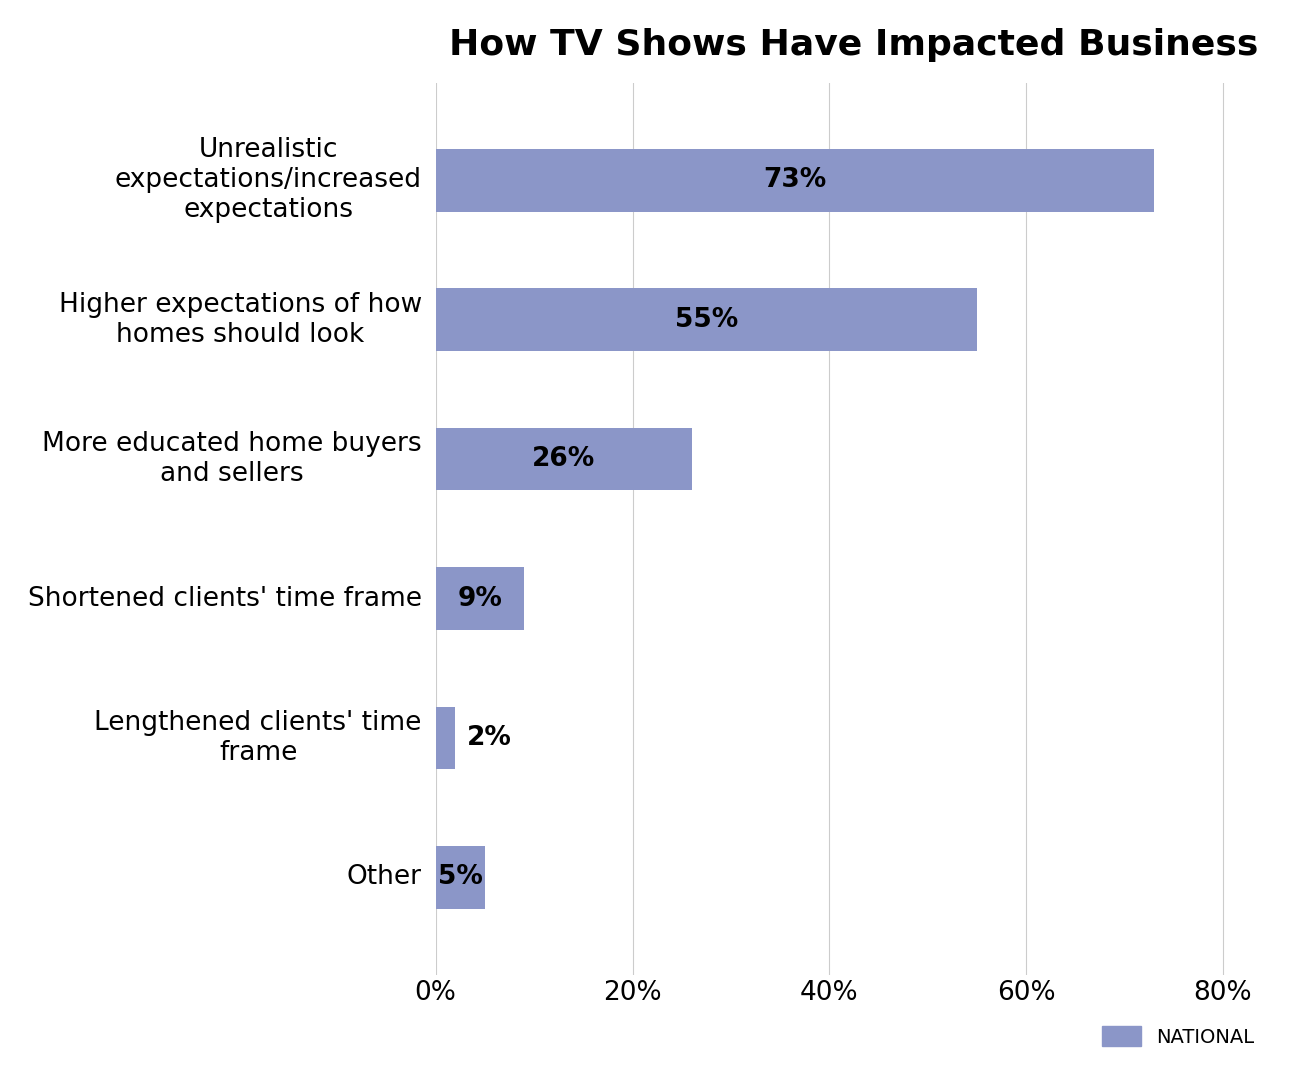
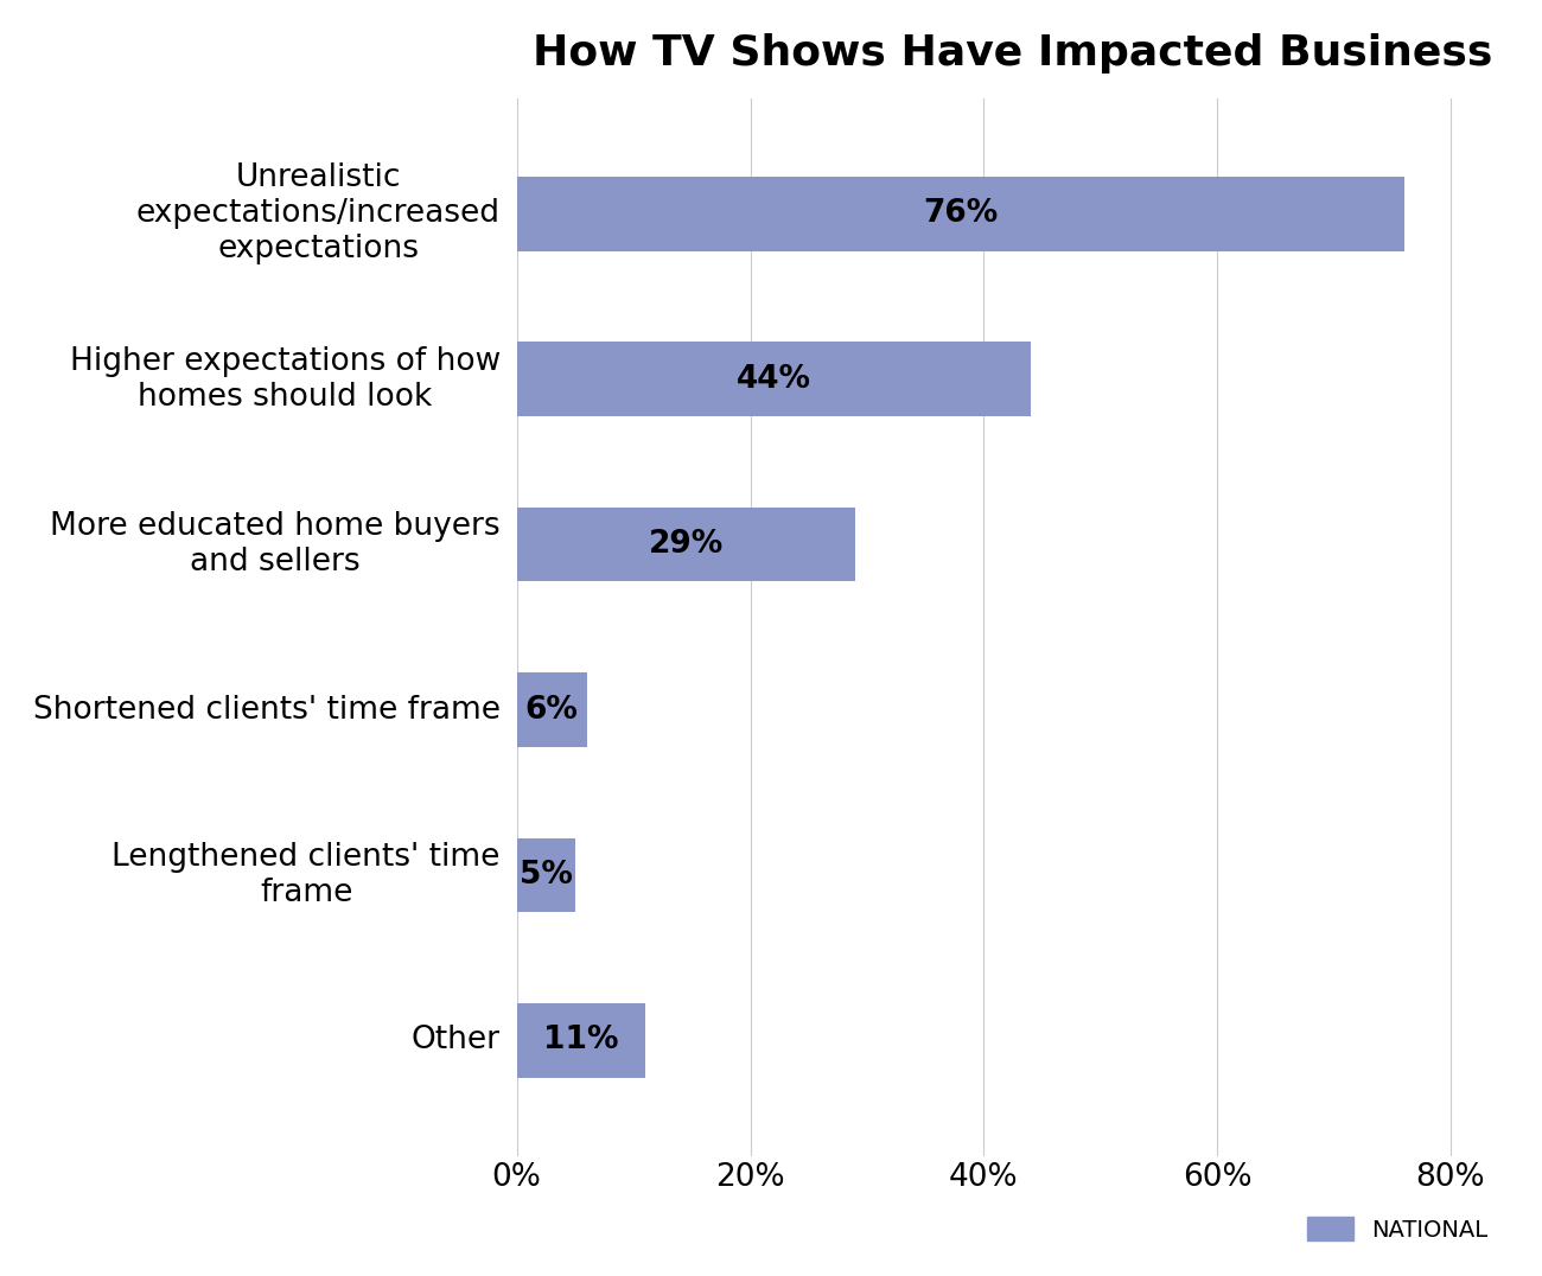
Unrealistic expectations/increased expectations: 73% -> 76%
Higher expectations of how homes should look: 55% -> 44%
More educated home buyers and sellers: 26% -> 29%
Shortened clients' time frame: 9% -> 6%
Lengthened clients' time frame: 2% -> 5%
Other: 5% -> 11%
